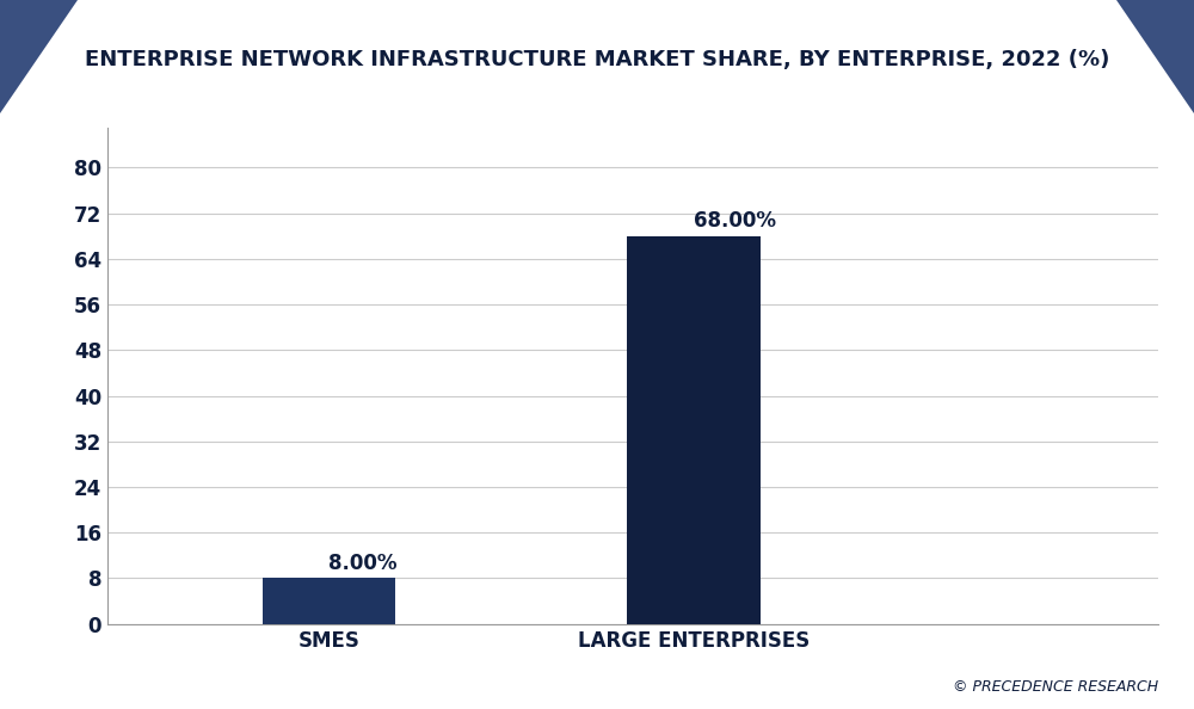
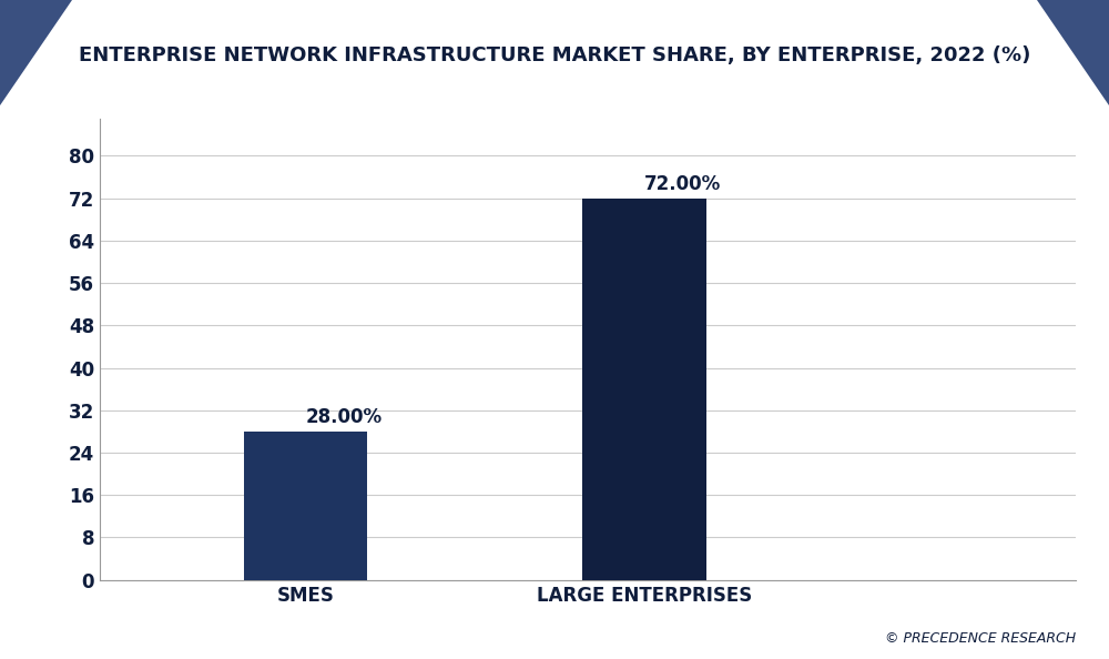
SMES: 8.00% -> 28.00%
LARGE ENTERPRISES: 68.00% -> 72.00%
